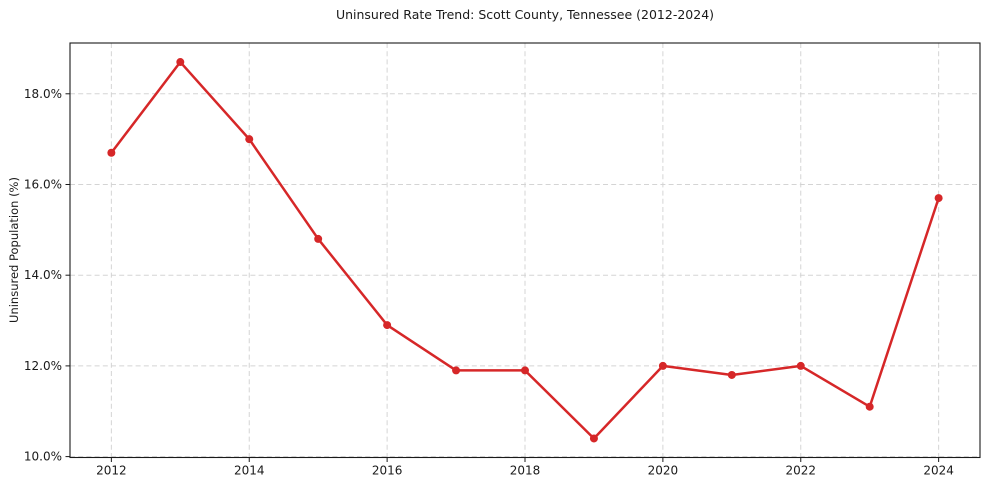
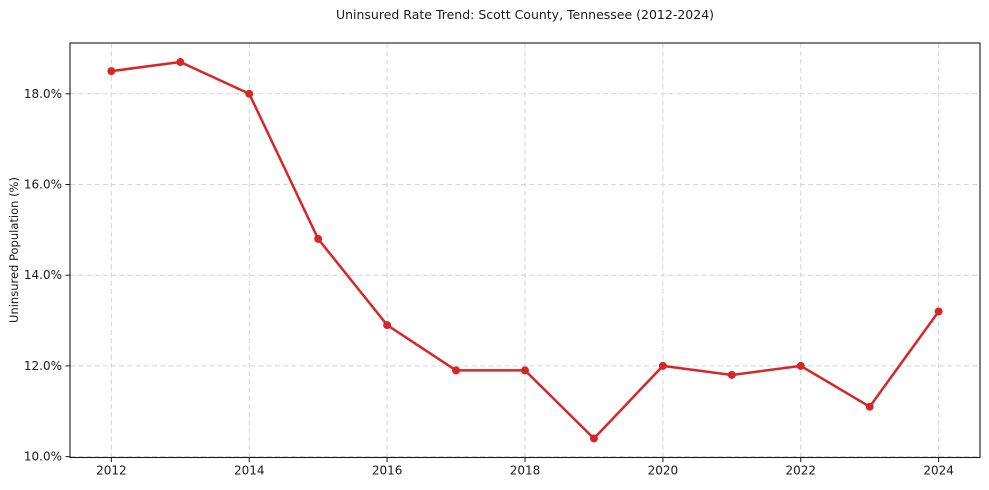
2012: 16.7% -> 18.5%
2014: 17.0% -> 18.0%
2024: 15.7% -> 13.2%
